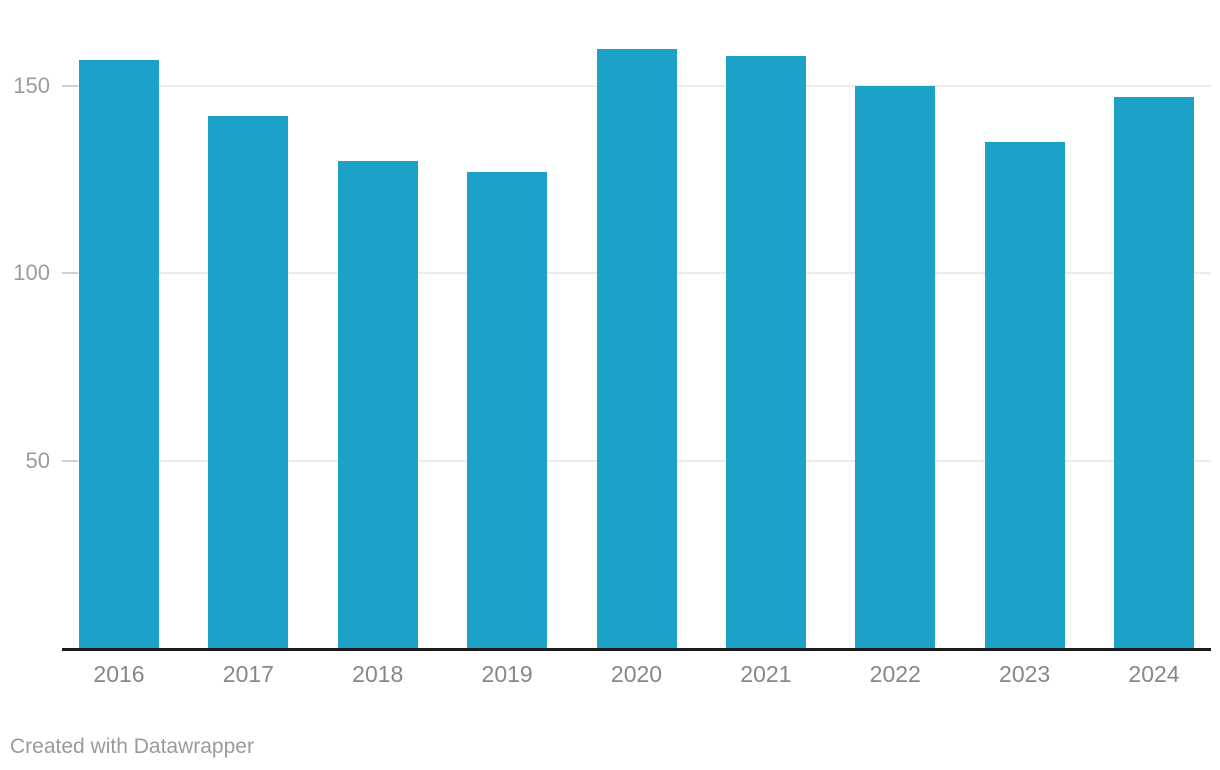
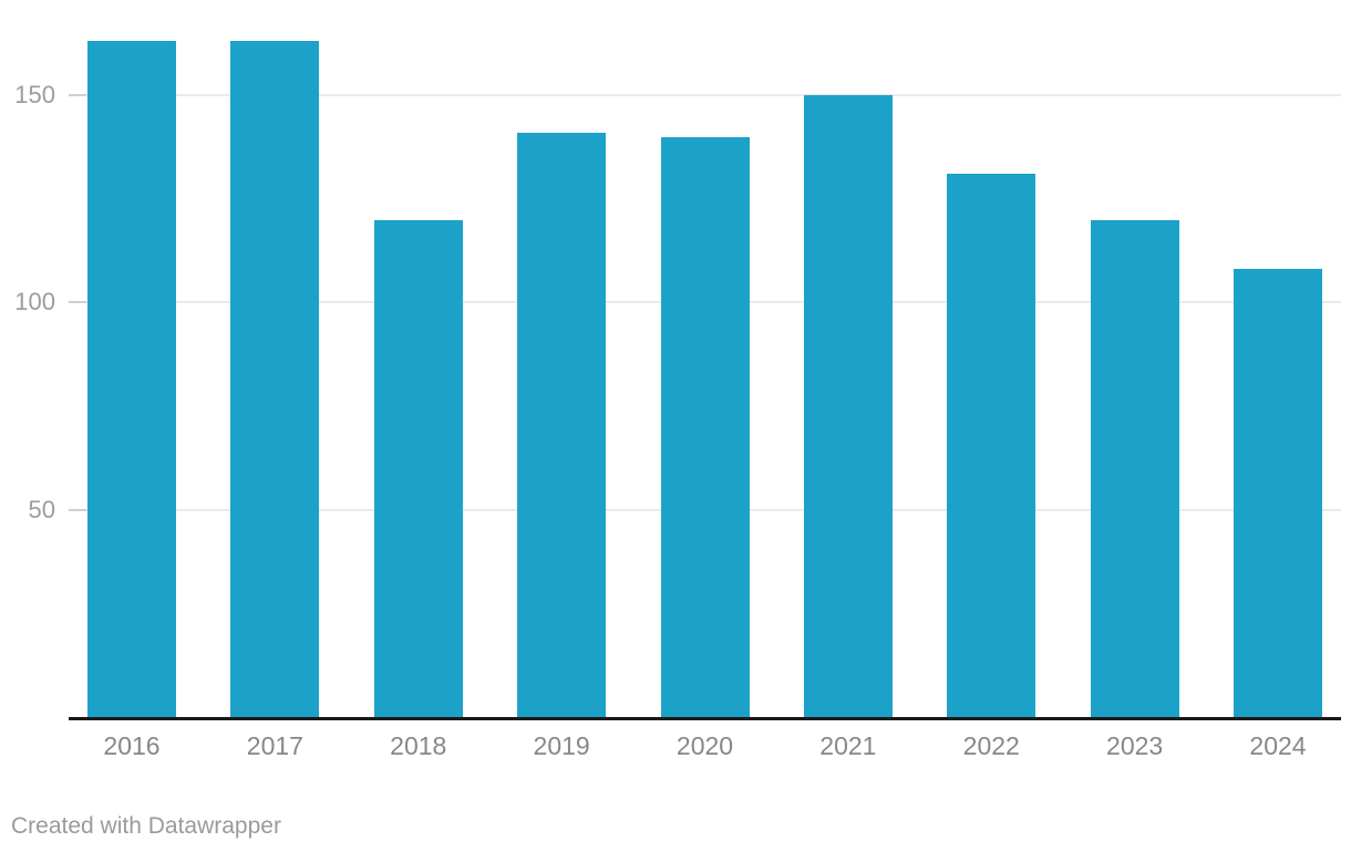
2016: 157 -> 163
2017: 142 -> 163
2018: 130 -> 120
2019: 127 -> 141
2020: 160 -> 140
2021: 158 -> 150
2022: 150 -> 131
2023: 135 -> 120
2024: 147 -> 108
